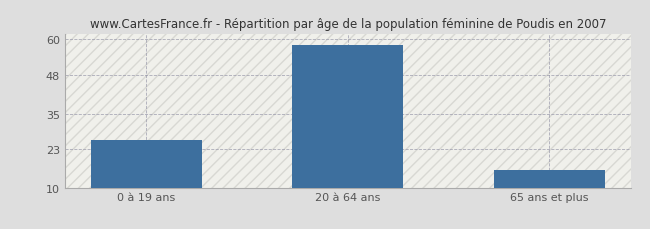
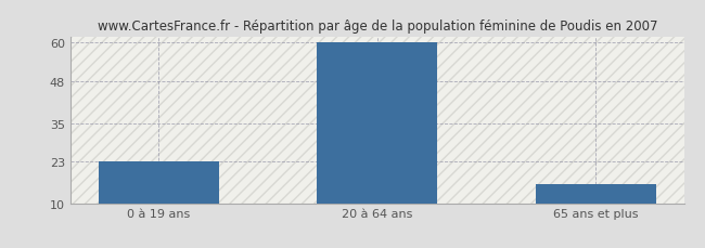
0 à 19 ans: 26 -> 23
20 à 64 ans: 58 -> 60
